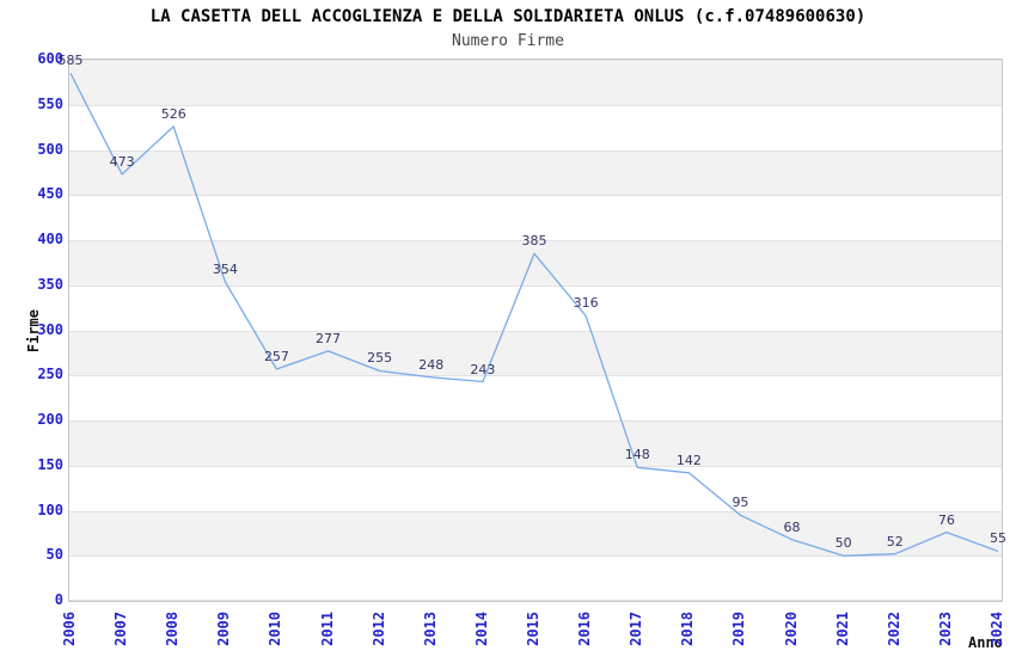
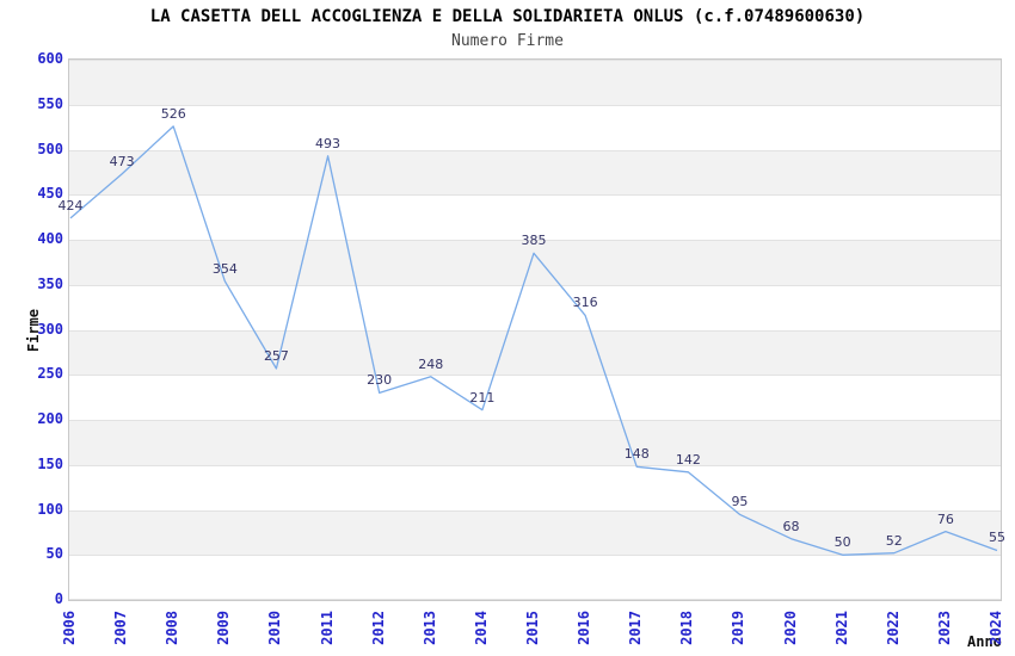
2006: 585 -> 424
2011: 277 -> 493
2012: 255 -> 230
2014: 243 -> 211
